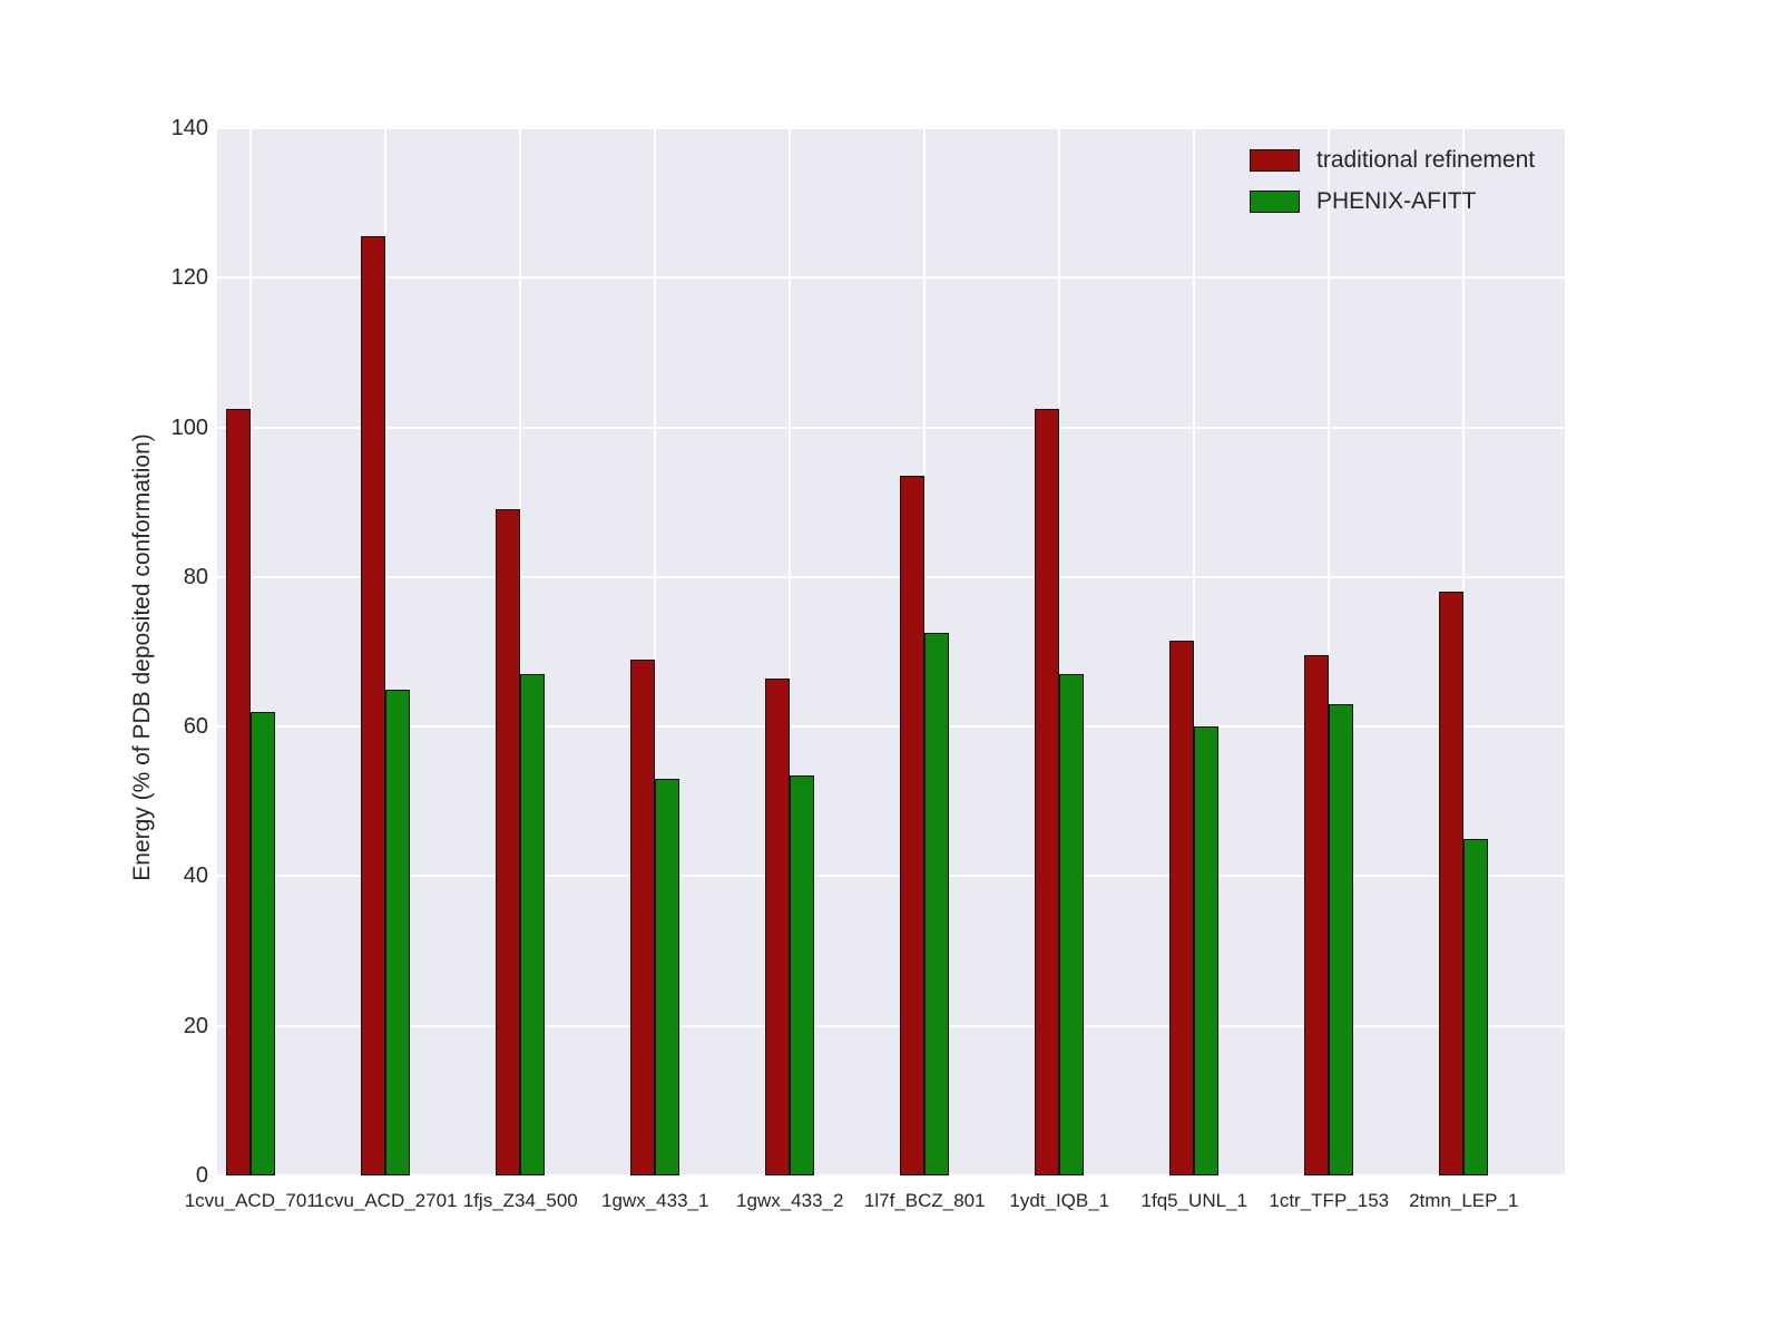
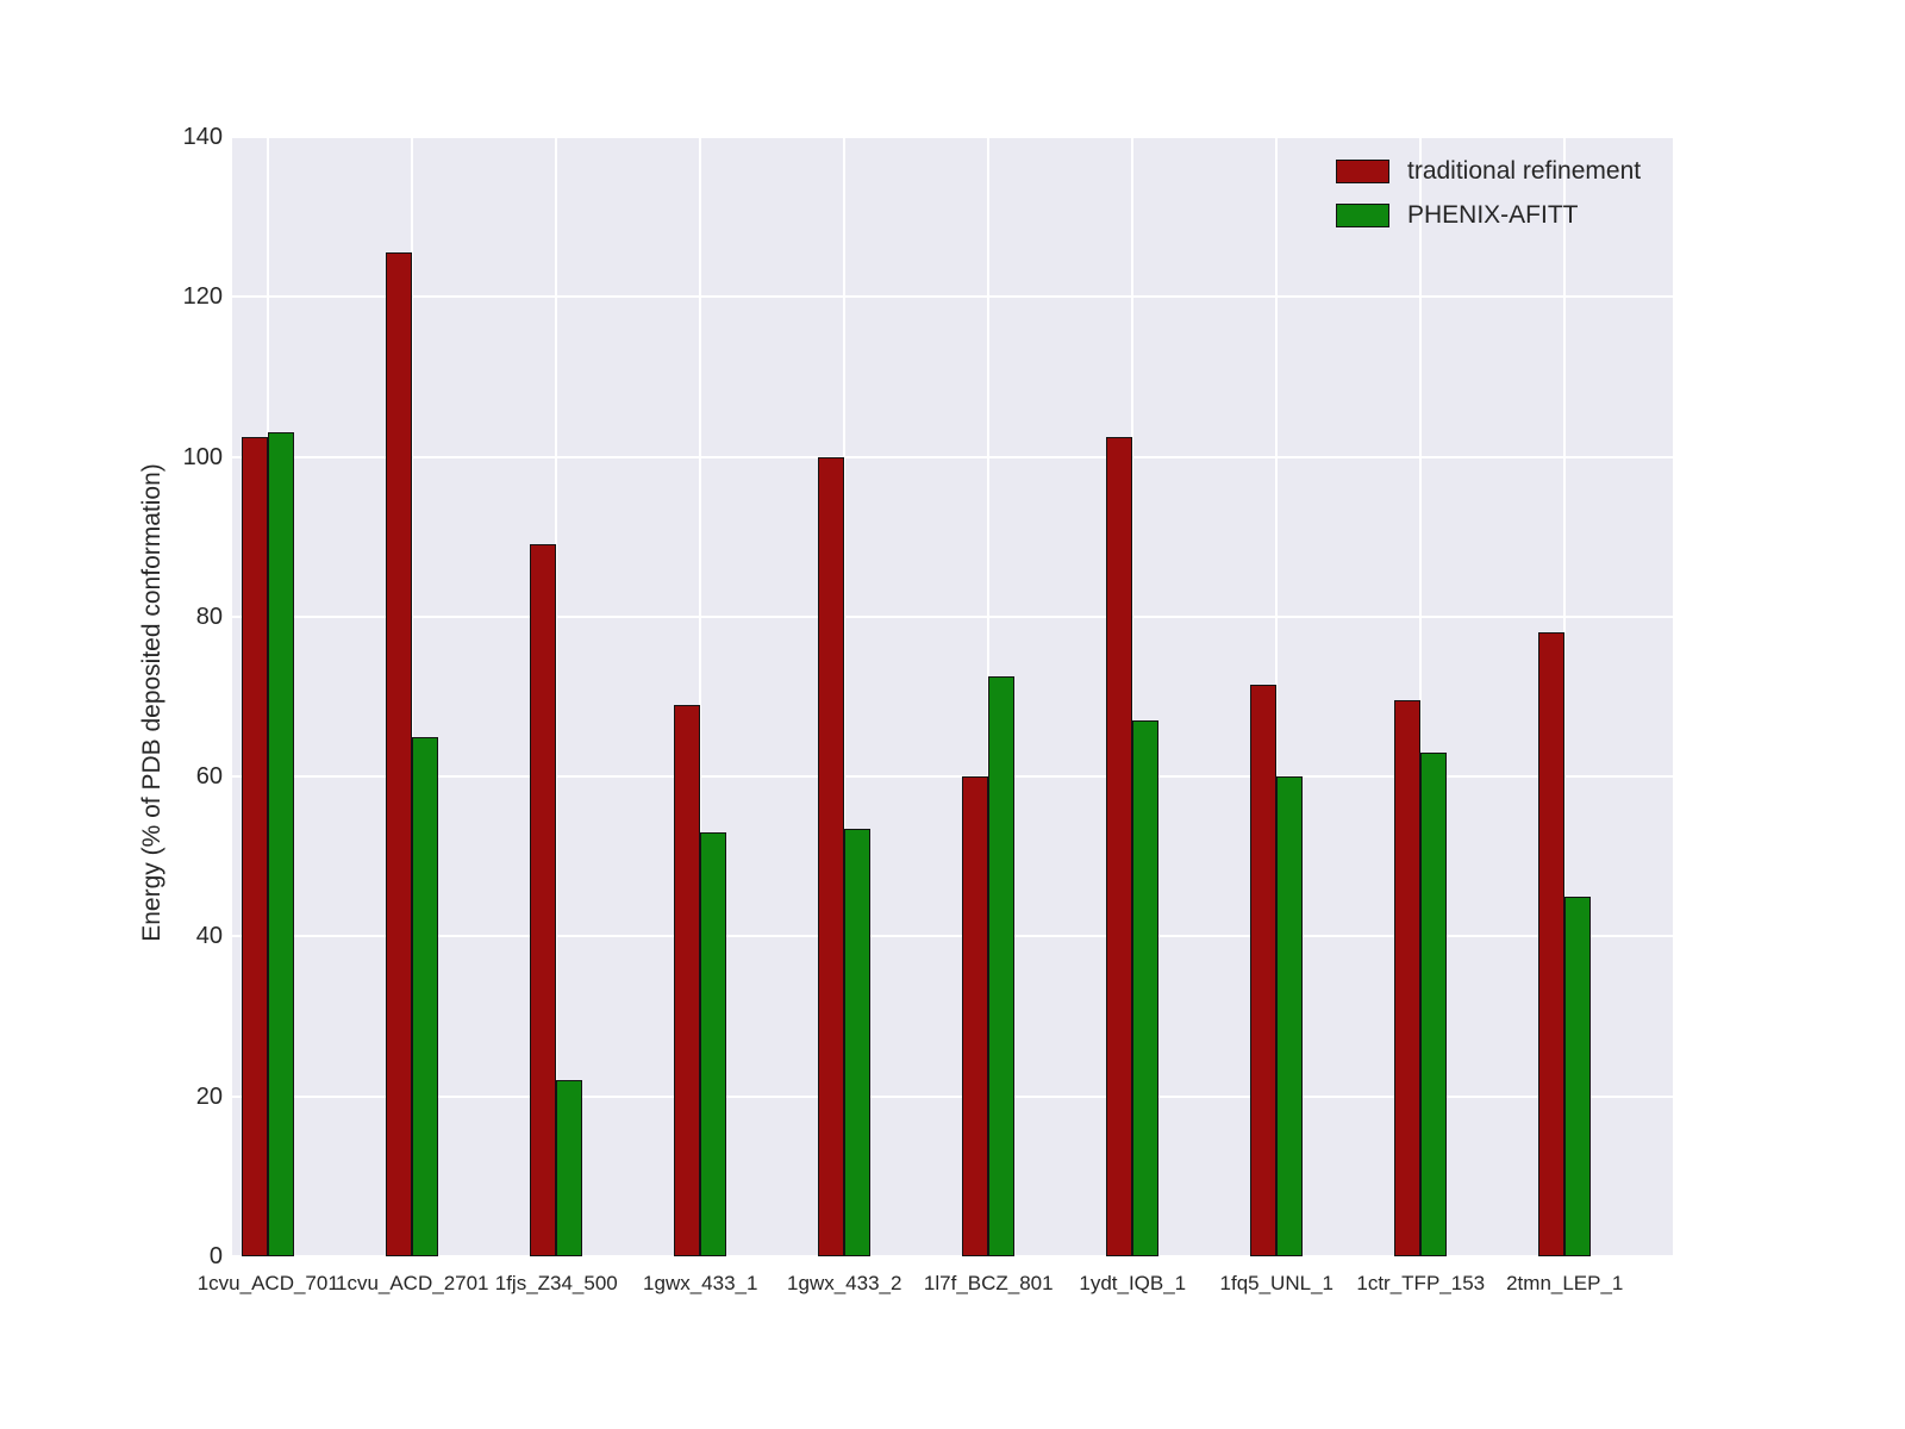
PHENIX-AFITT/1cvu_ACD_701: 62 -> 103
PHENIX-AFITT/1fjs_Z34_500: 67 -> 22
traditional refinement/1gwx_433_2: 66 -> 100
traditional refinement/1l7f_BCZ_801: 94 -> 60
